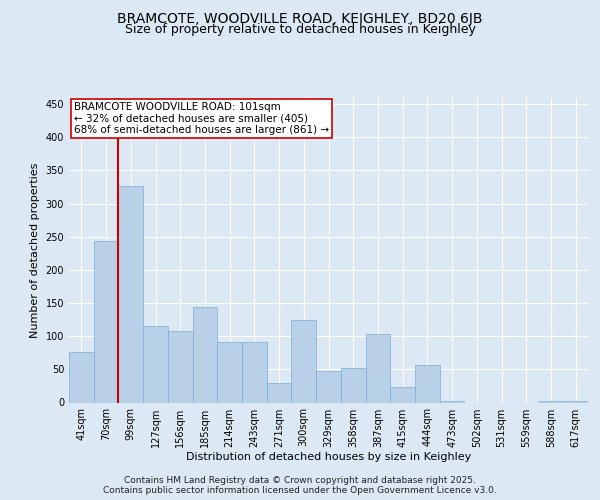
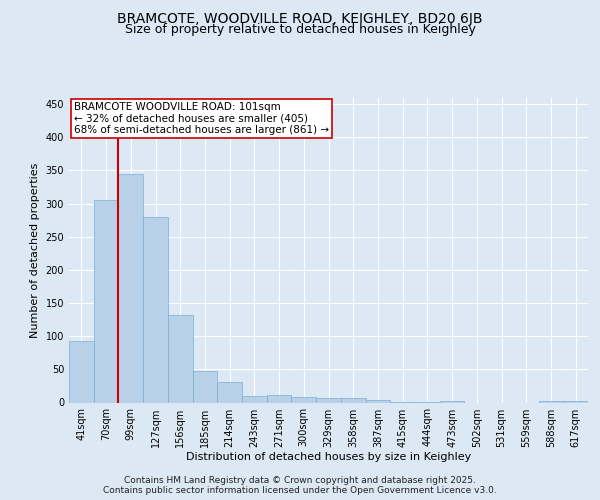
41sqm: 76 -> 93
70sqm: 244 -> 305
99sqm: 326 -> 345
127sqm: 116 -> 280
156sqm: 108 -> 132
185sqm: 144 -> 47
214sqm: 92 -> 31
243sqm: 92 -> 10
271sqm: 30 -> 11
300sqm: 124 -> 9
329sqm: 48 -> 7
358sqm: 52 -> 7
387sqm: 104 -> 4
415sqm: 24 -> 1
444sqm: 56 -> 1
